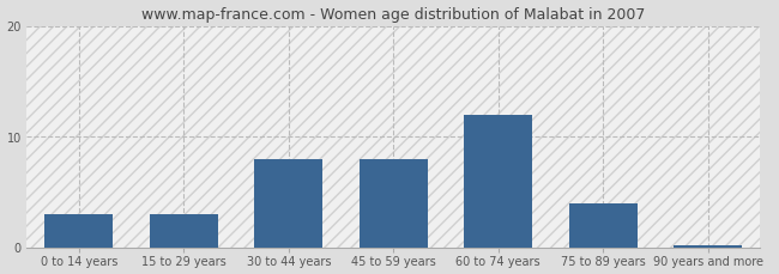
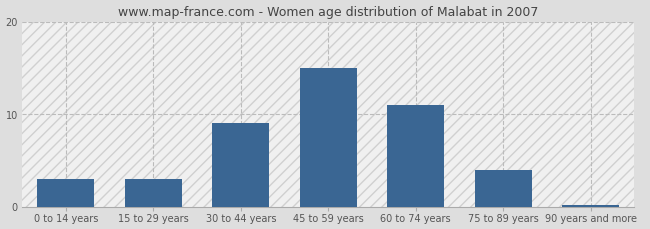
30 to 44 years: 8.0 -> 9.0
45 to 59 years: 8.0 -> 15.0
60 to 74 years: 12.0 -> 11.0
